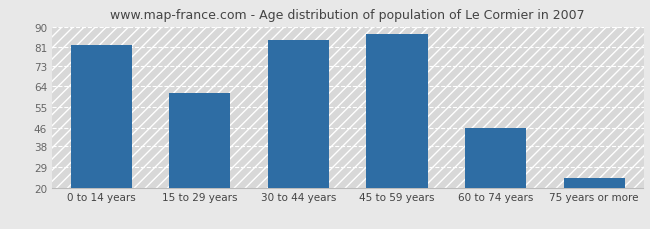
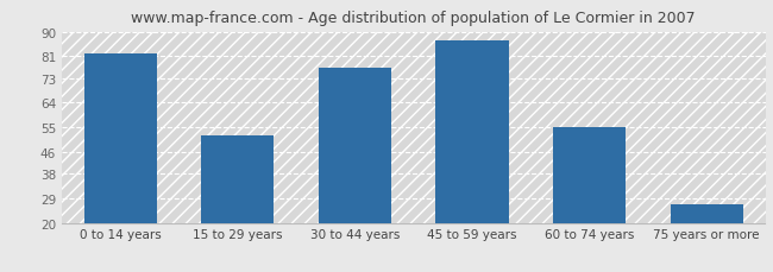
15 to 29 years: 61 -> 52
30 to 44 years: 84 -> 77
60 to 74 years: 46 -> 55
75 years or more: 24 -> 27
